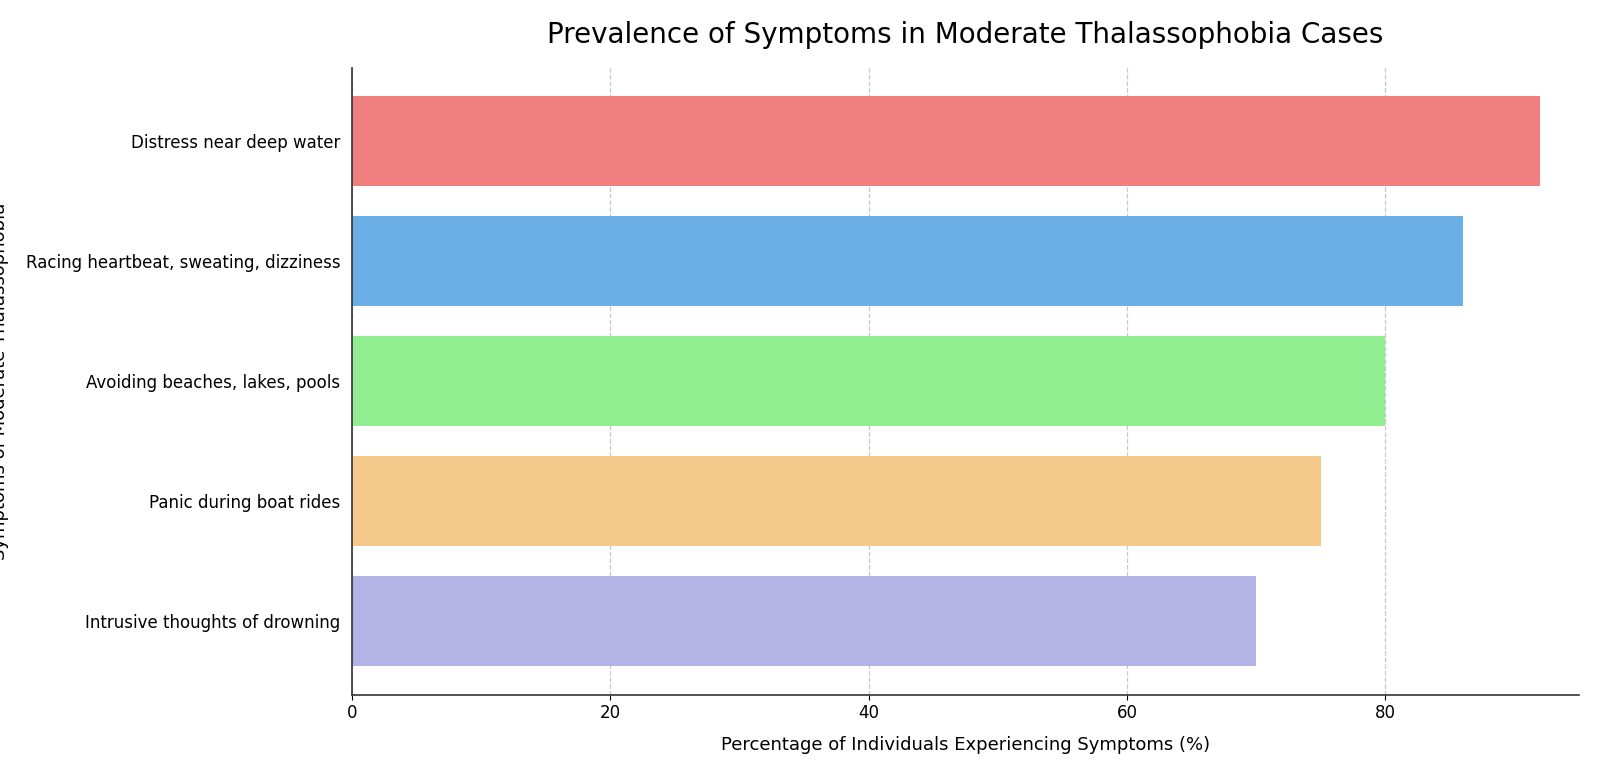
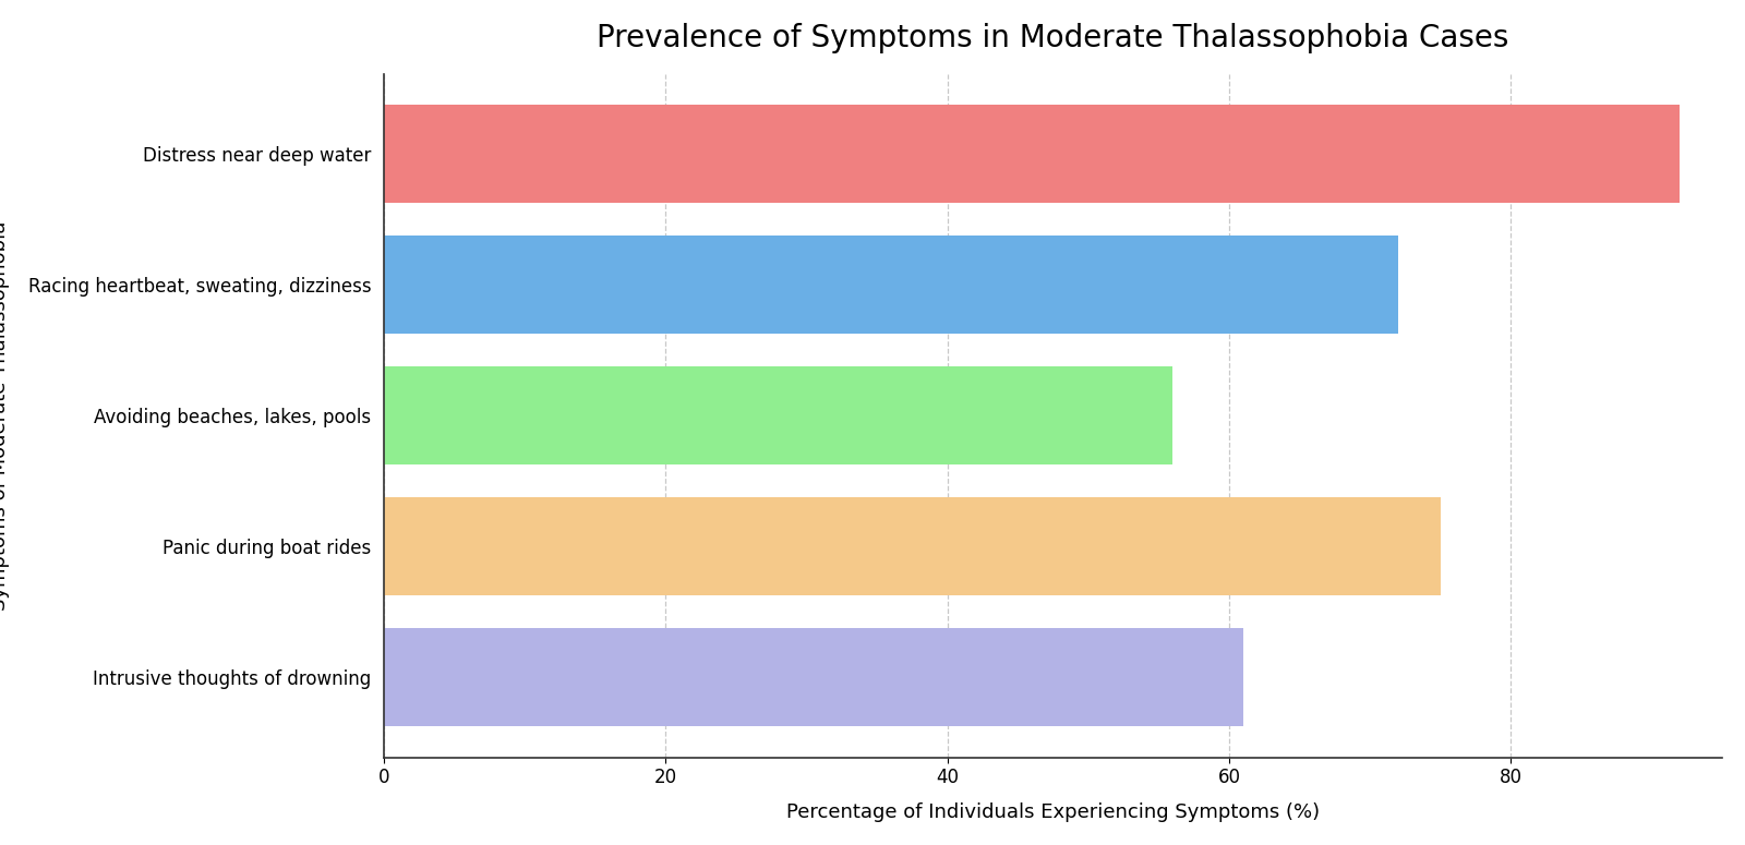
Racing heartbeat, sweating, dizziness: 86 -> 72
Avoiding beaches, lakes, pools: 80 -> 56
Intrusive thoughts of drowning: 70 -> 61
